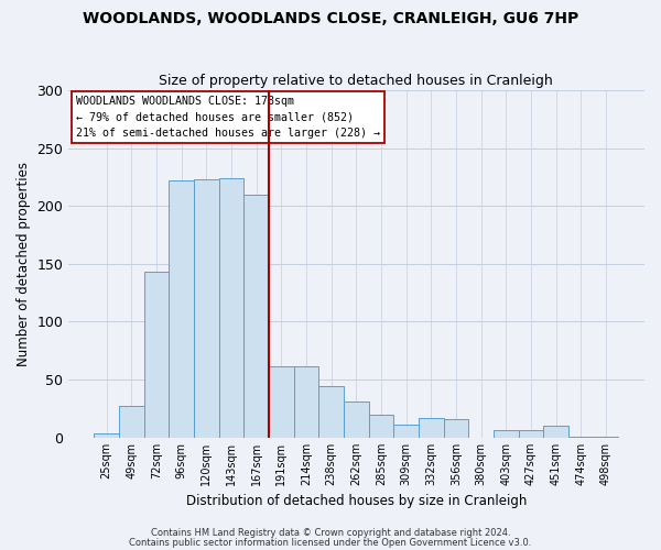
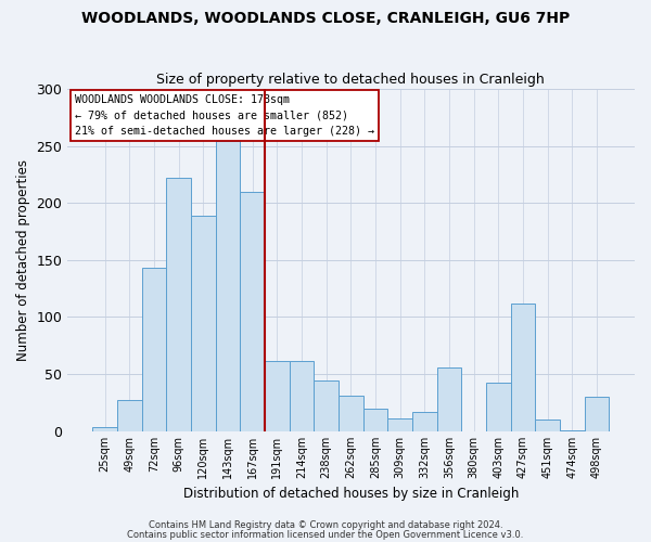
120sqm: 223 -> 189
143sqm: 224 -> 254
356sqm: 16 -> 56
403sqm: 6 -> 42
427sqm: 6 -> 112
498sqm: 1 -> 30
